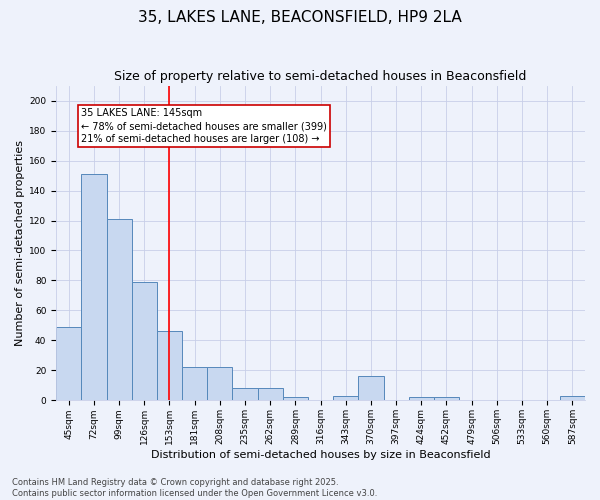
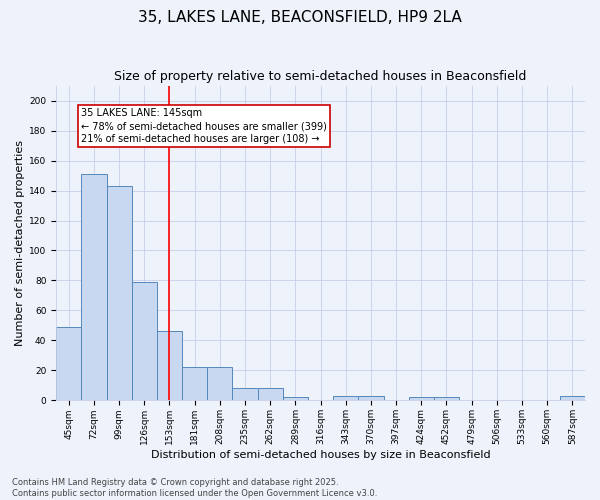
99sqm: 121 -> 143
370sqm: 16 -> 3
